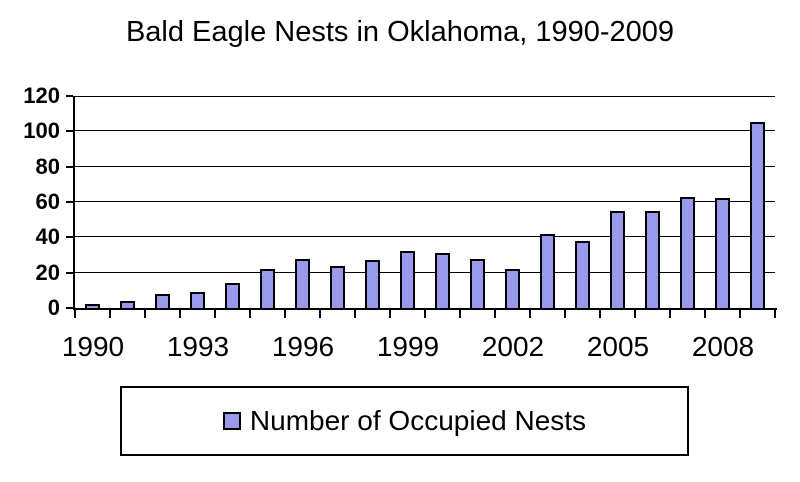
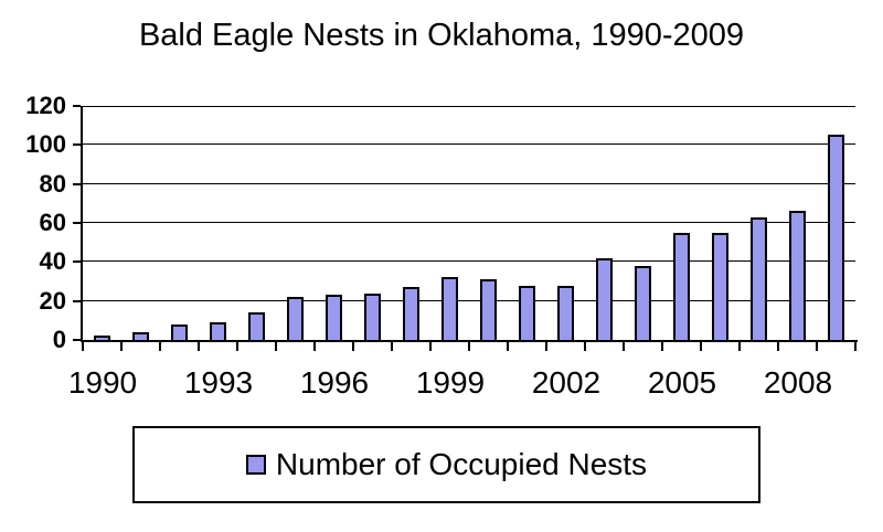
1996: 28 -> 23
2002: 22 -> 28
2008: 62 -> 66
